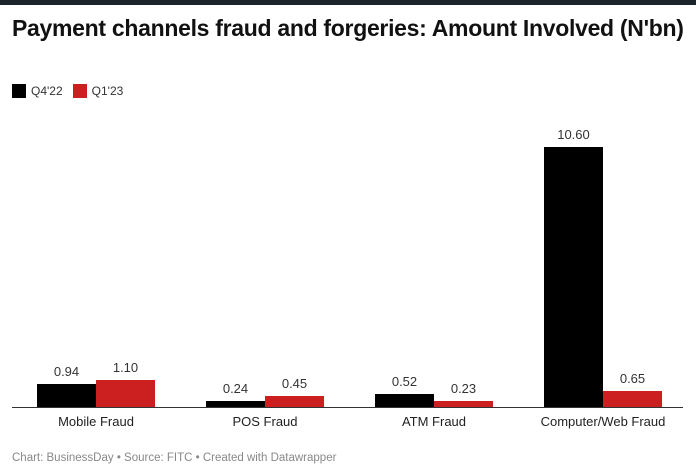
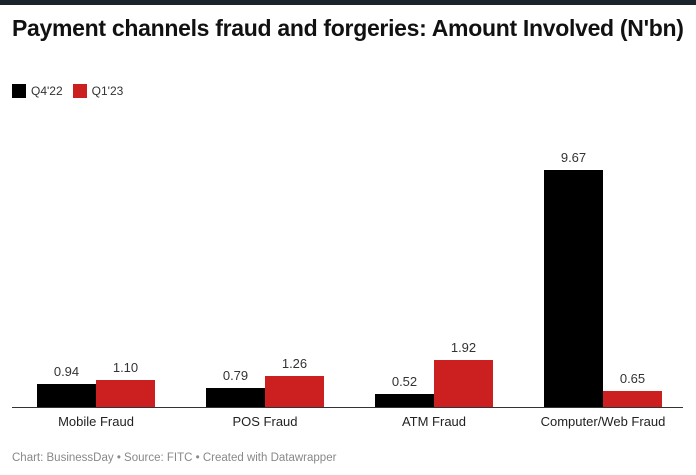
Q4'22/POS Fraud: 0.24 -> 0.79
Q1'23/POS Fraud: 0.45 -> 1.26
Q1'23/ATM Fraud: 0.23 -> 1.92
Q4'22/Computer/Web Fraud: 10.60 -> 9.67
